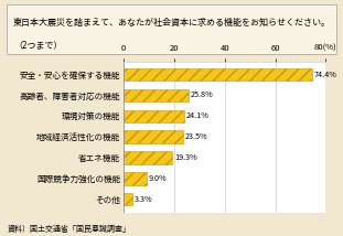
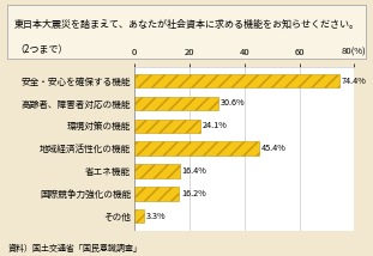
高齢者、障害者対応の機能: 25.8% -> 30.6%
地域経済活性化の機能: 23.5% -> 45.4%
省エネ機能: 19.3% -> 16.4%
国際競争力強化の機能: 9.0% -> 16.2%
